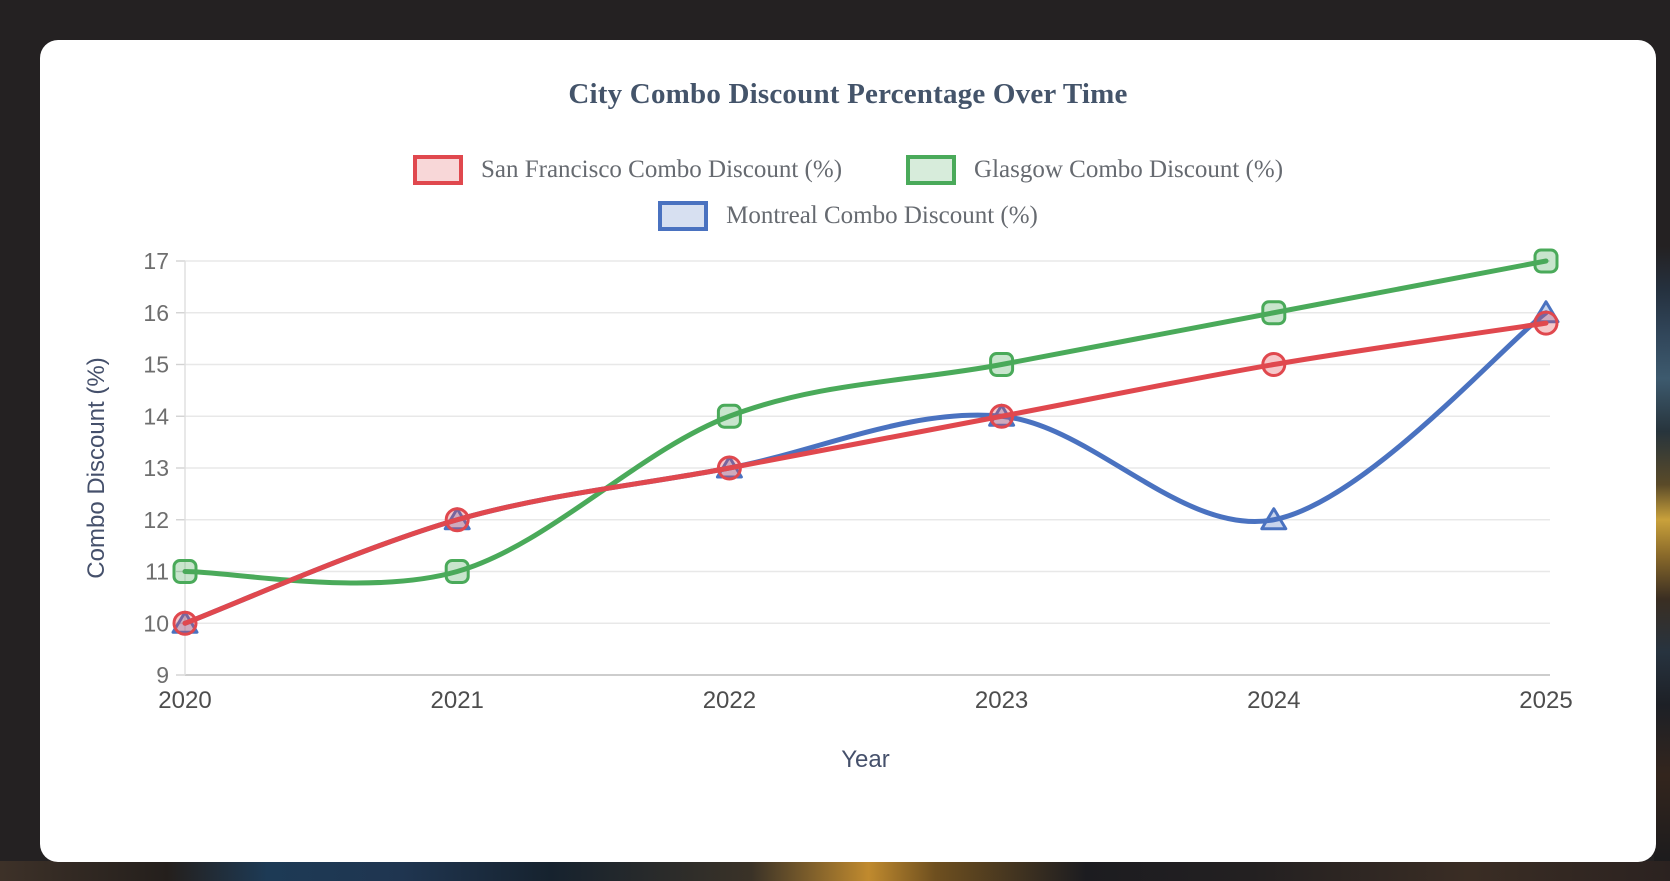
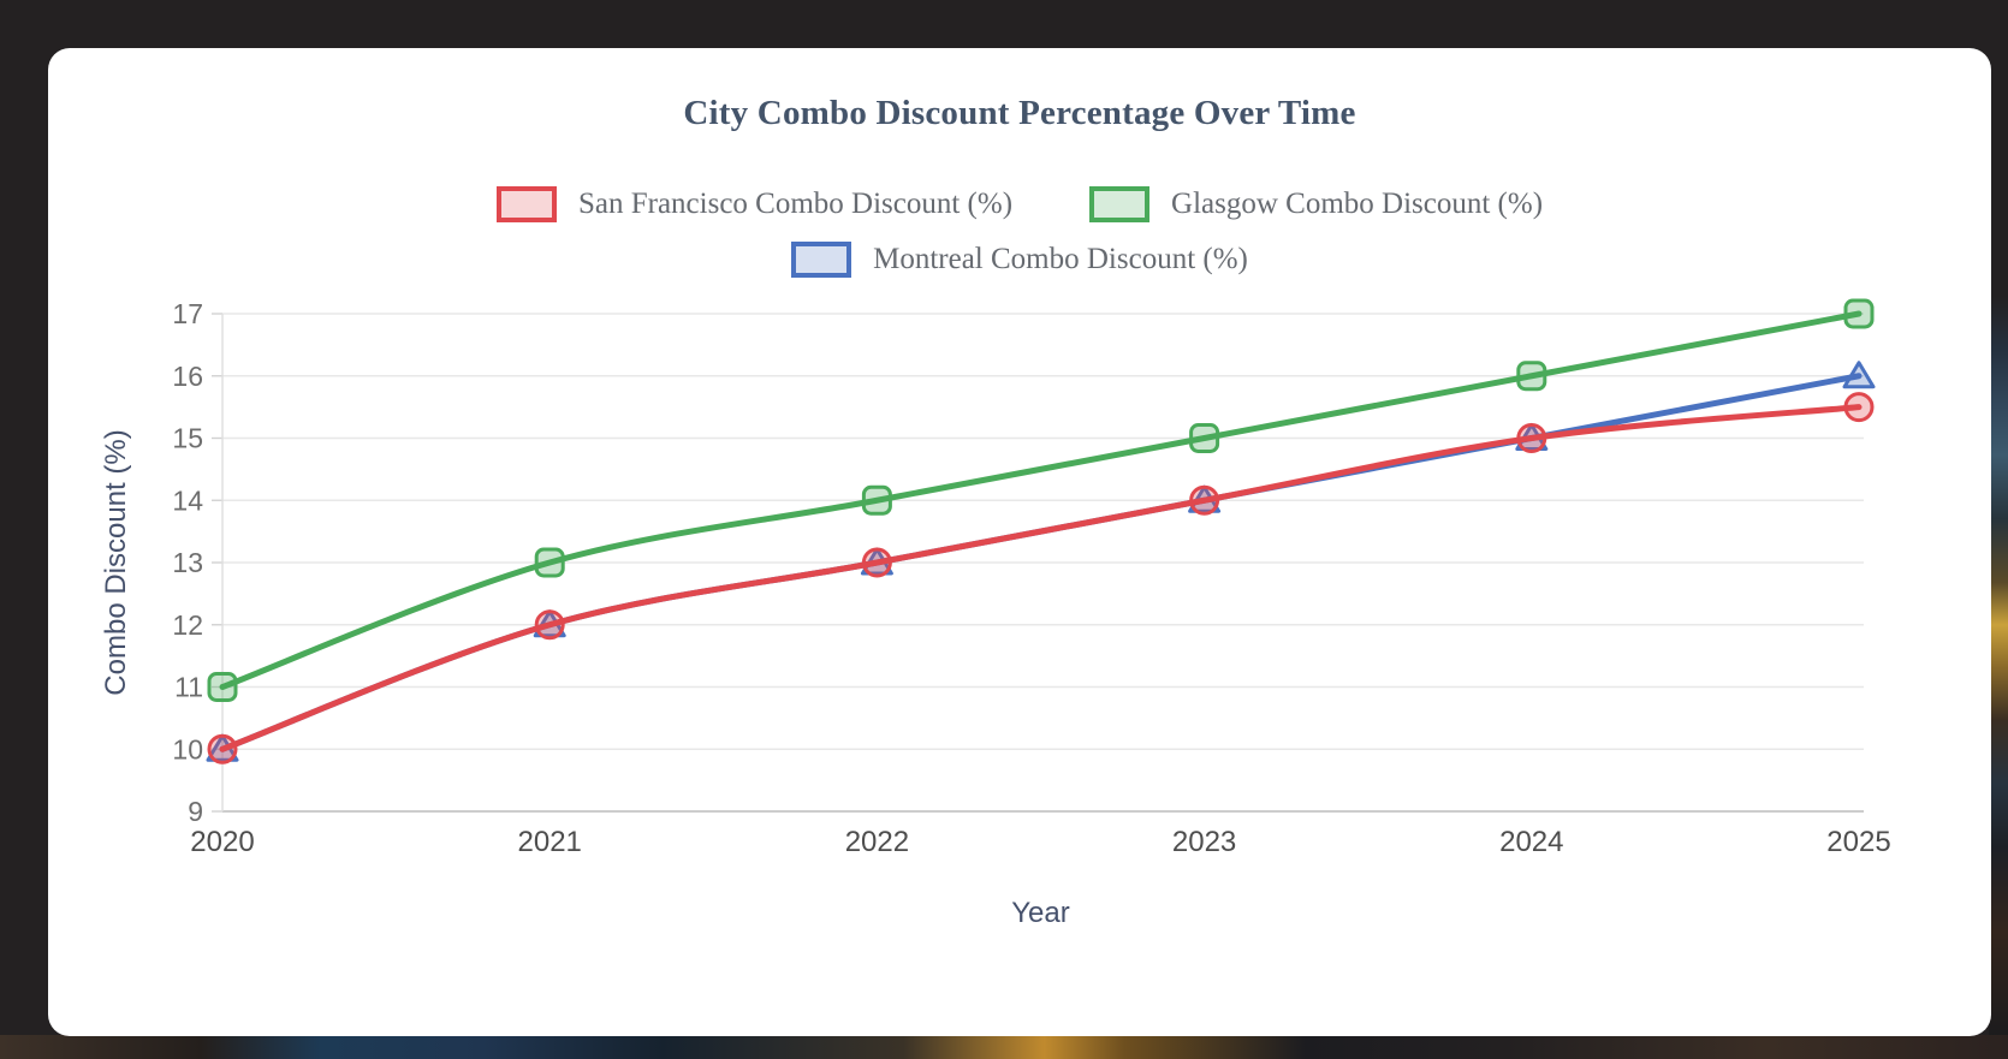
Glasgow Combo Discount (%)/2021: 11 -> 13
Montreal Combo Discount (%)/2024: 12 -> 15
San Francisco Combo Discount (%)/2025: 15.8 -> 15.5
